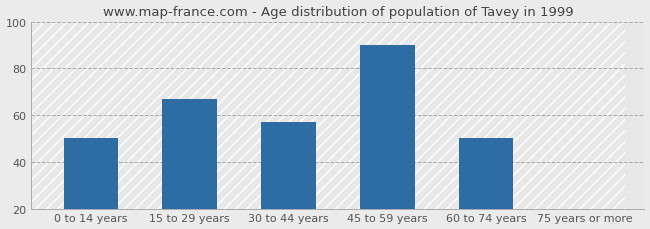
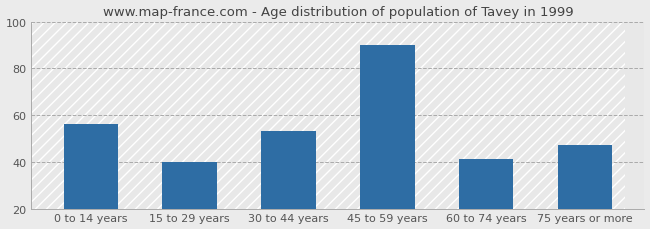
0 to 14 years: 50 -> 56
15 to 29 years: 67 -> 40
30 to 44 years: 57 -> 53
60 to 74 years: 50 -> 41
75 years or more: 20 -> 47
